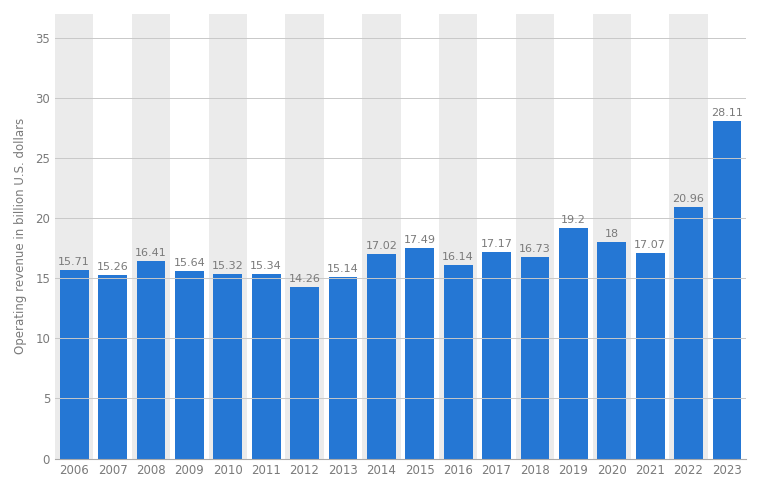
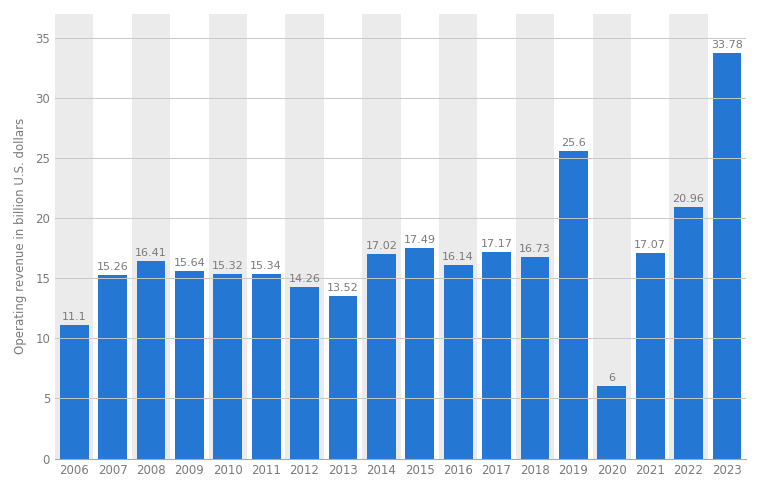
2006: 15.71 -> 11.1
2013: 15.14 -> 13.52
2019: 19.2 -> 25.6
2020: 18 -> 6
2023: 28.11 -> 33.78
